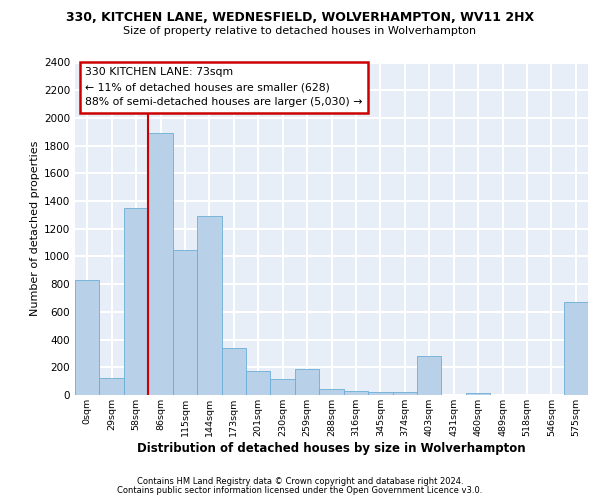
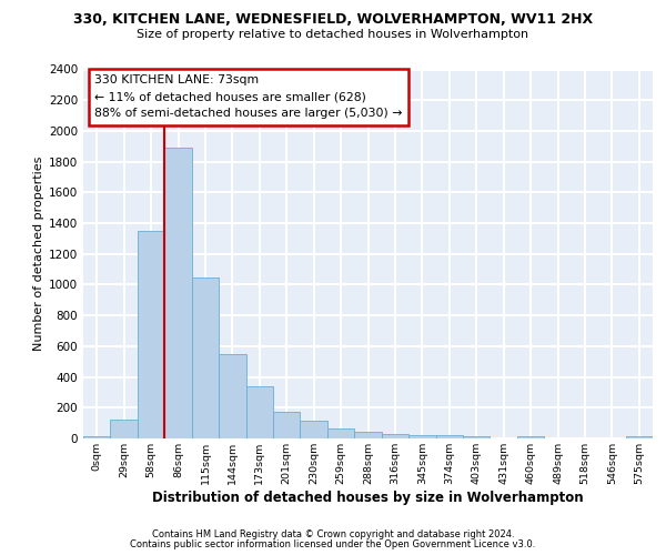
0sqm: 830 -> 20
144sqm: 1290 -> 540
259sqm: 190 -> 60
403sqm: 280 -> 20
575sqm: 670 -> 20
